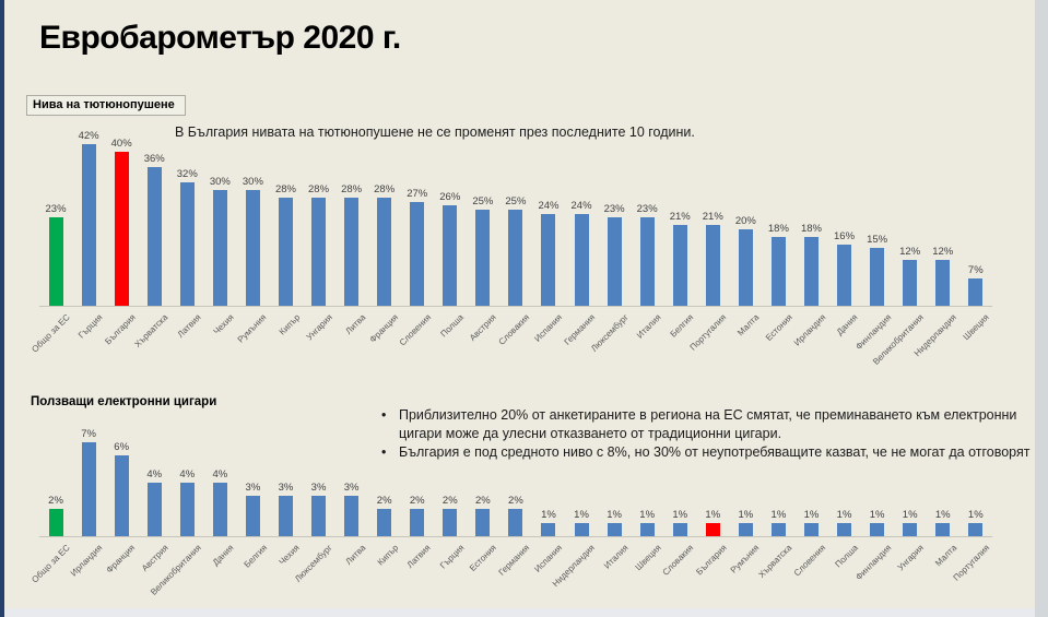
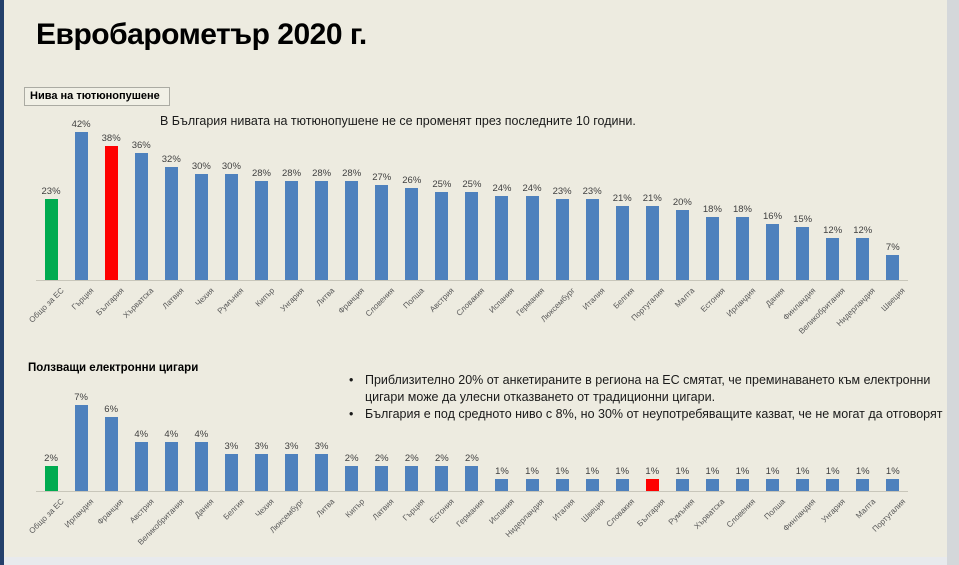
Нива на тютюнопушене/България: 40% -> 38%
